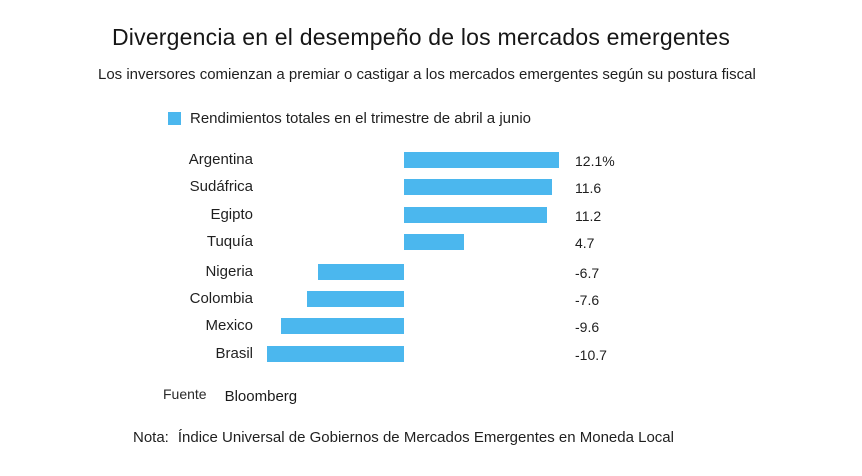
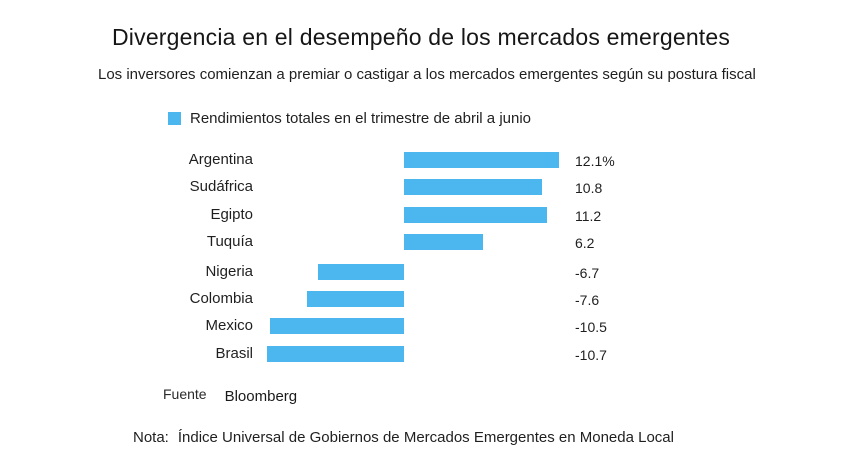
Sudáfrica: 11.6 -> 10.8
Tuquía: 4.7 -> 6.2
Mexico: -9.6 -> -10.5
